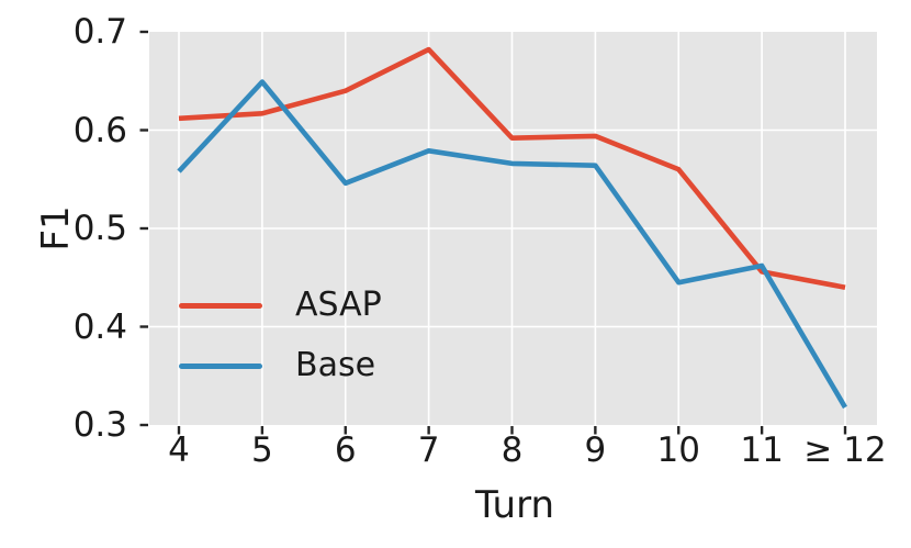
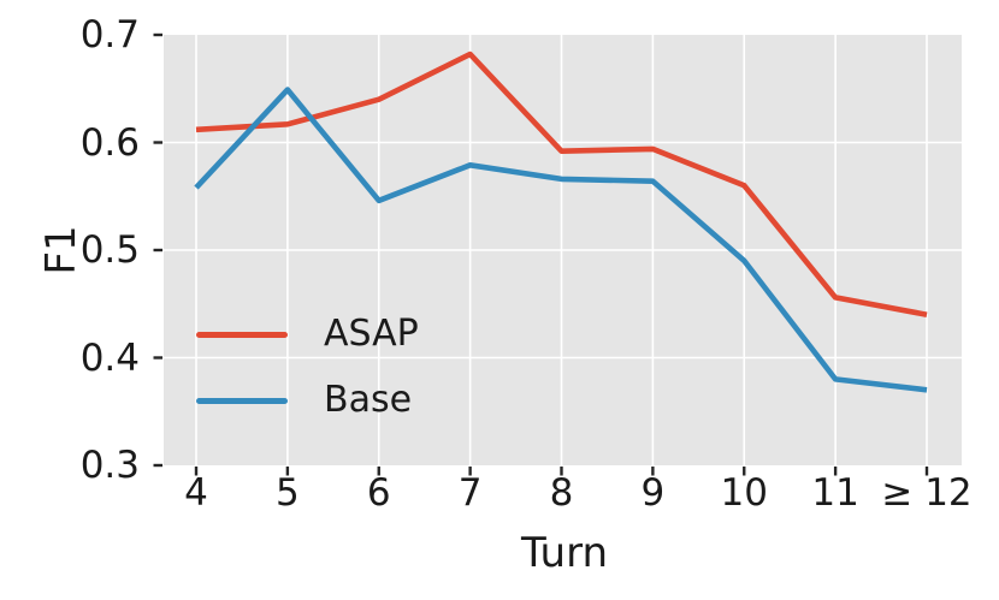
Base/10: 0.45 -> 0.49
Base/11: 0.46 -> 0.38
Base/≥ 12: 0.32 -> 0.37
